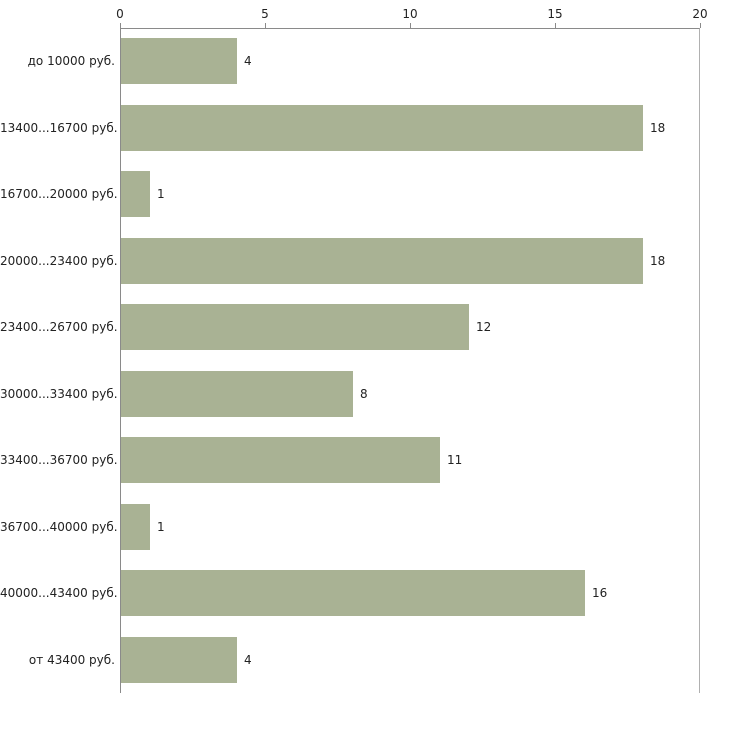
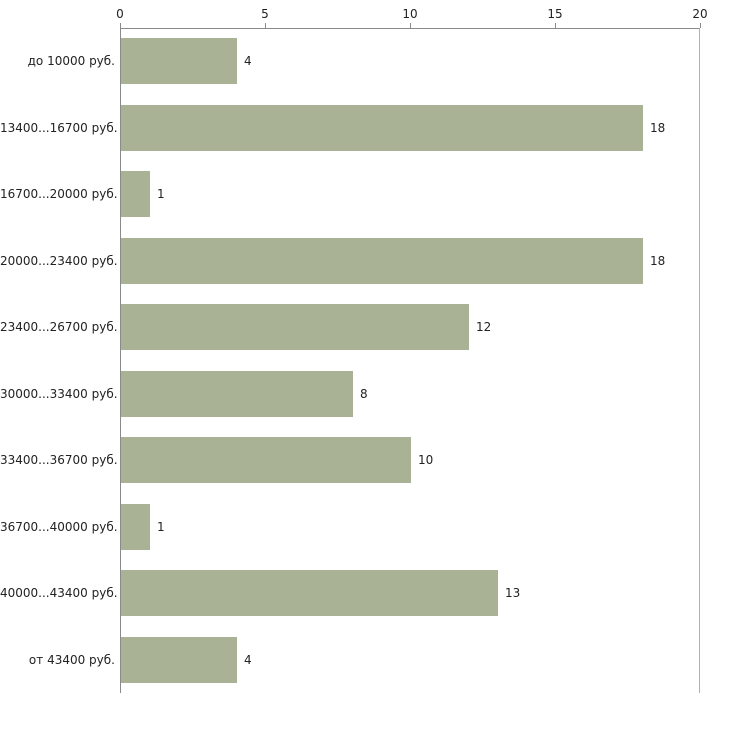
33400...36700 руб.: 11 -> 10
40000...43400 руб.: 16 -> 13
